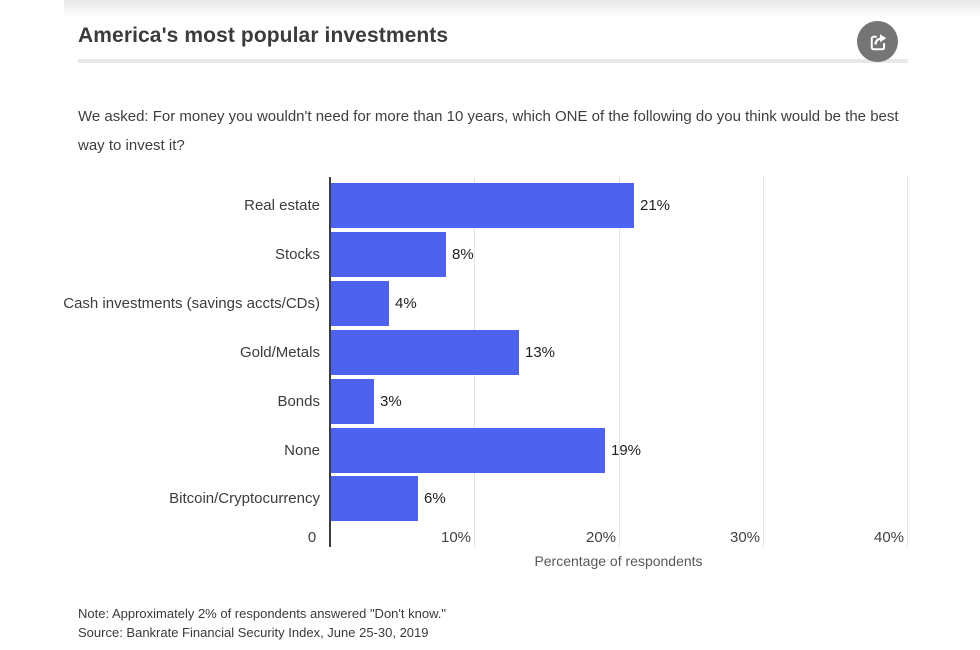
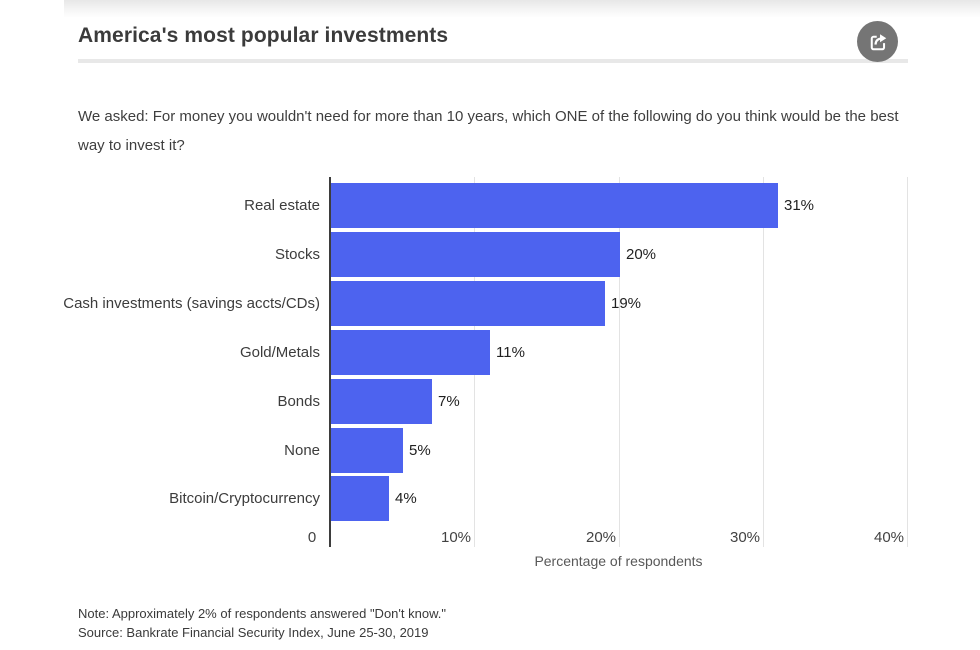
Real estate: 21% -> 31%
Stocks: 8% -> 20%
Cash investments (savings accts/CDs): 4% -> 19%
Gold/Metals: 13% -> 11%
Bonds: 3% -> 7%
None: 19% -> 5%
Bitcoin/Cryptocurrency: 6% -> 4%
